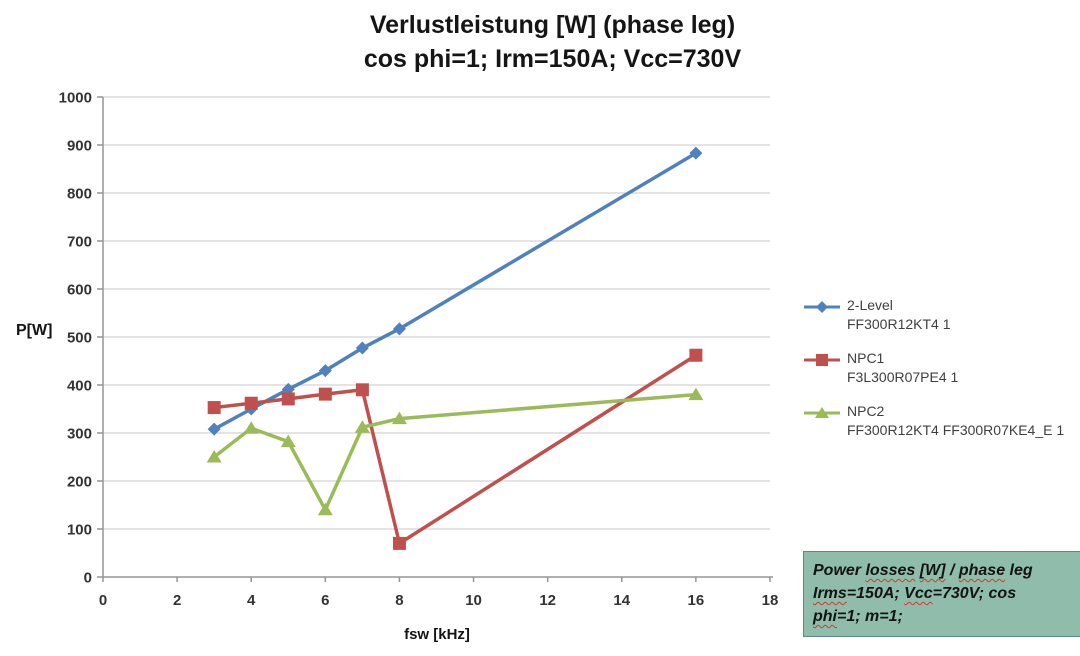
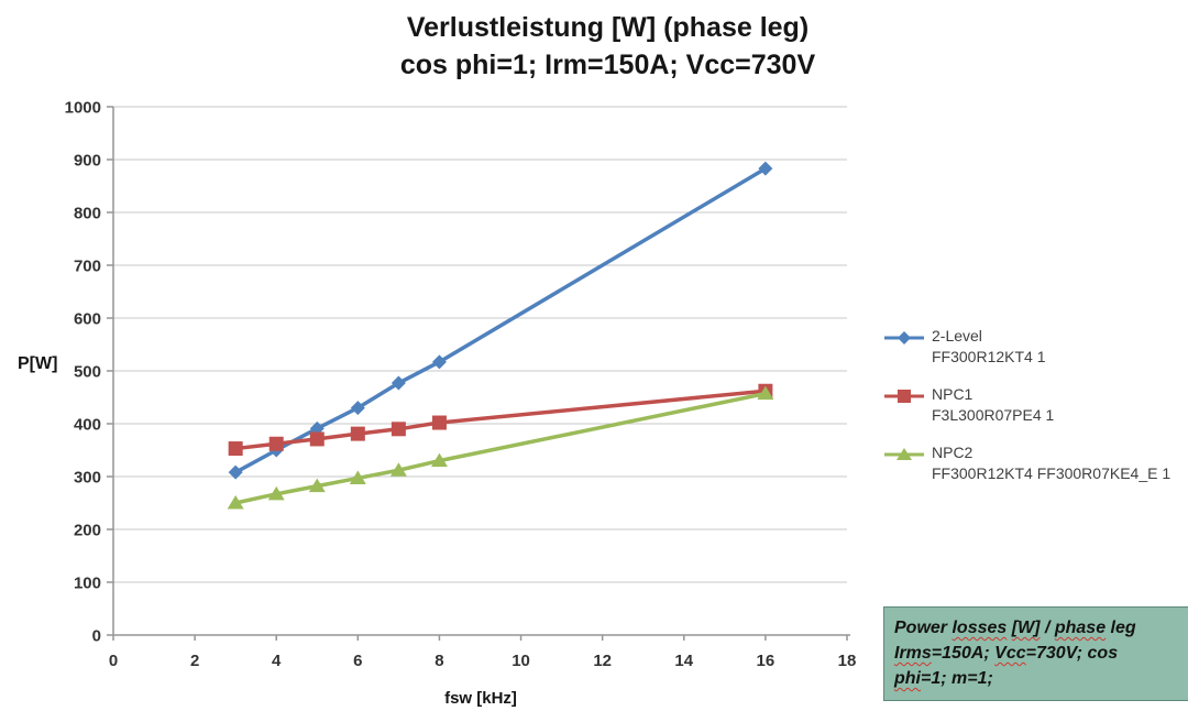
NPC2 FF300R12KT4 FF300R07KE4_E 1/4: 310 -> 270
NPC2 FF300R12KT4 FF300R07KE4_E 1/6: 140 -> 300
NPC1 F3L300R07PE4 1/8: 70 -> 400
NPC2 FF300R12KT4 FF300R07KE4_E 1/16: 380 -> 460
